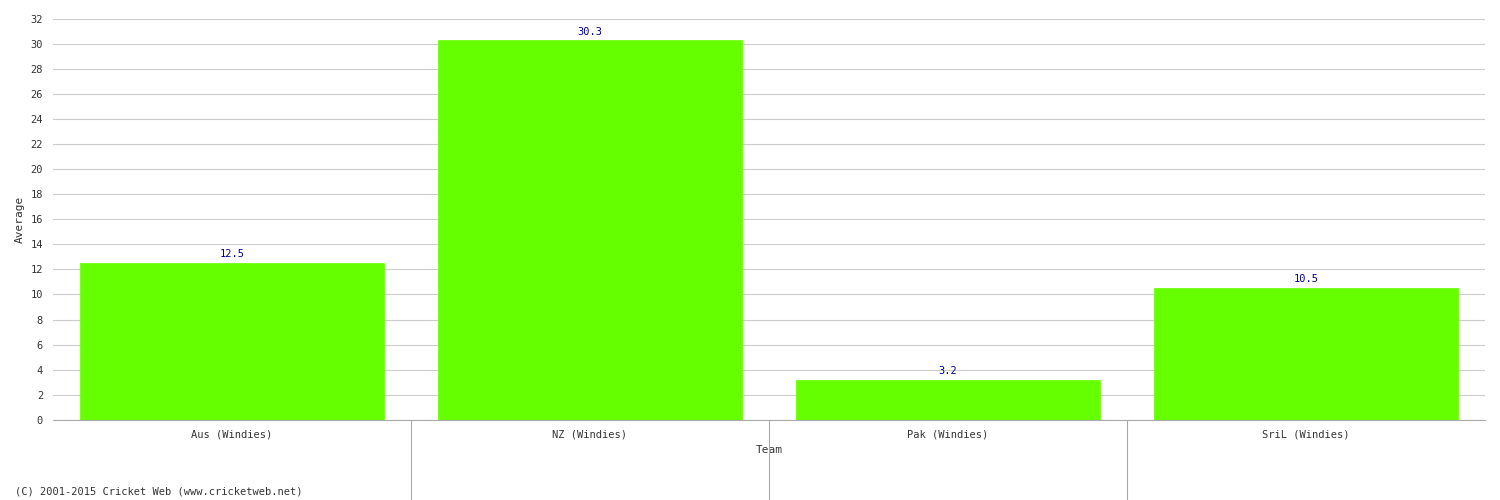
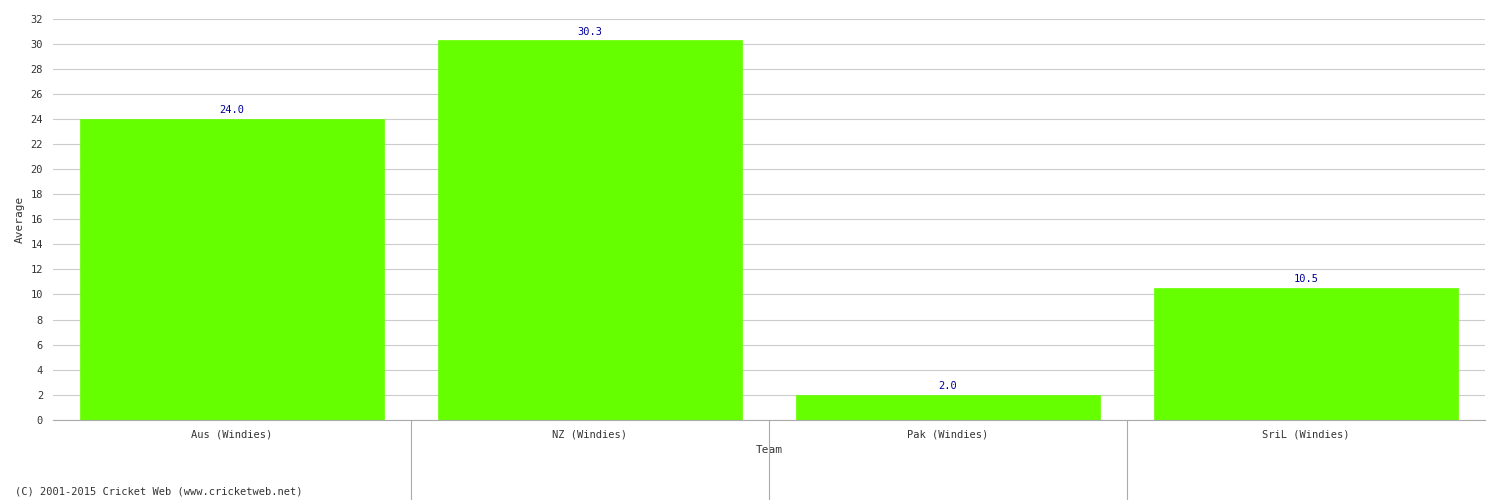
Aus (Windies): 12.5 -> 24.0
Pak (Windies): 3.2 -> 2.0
